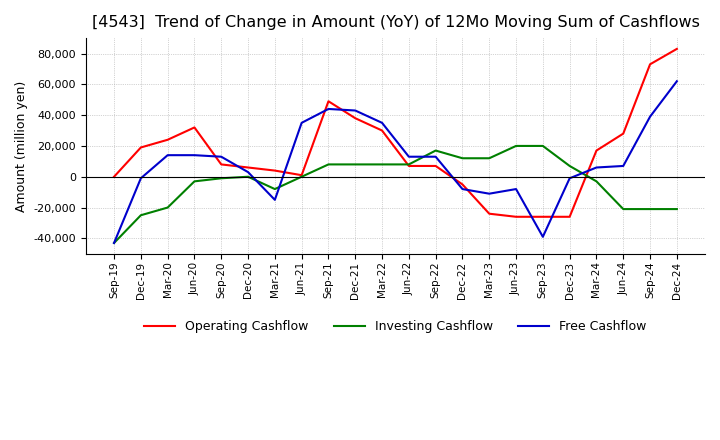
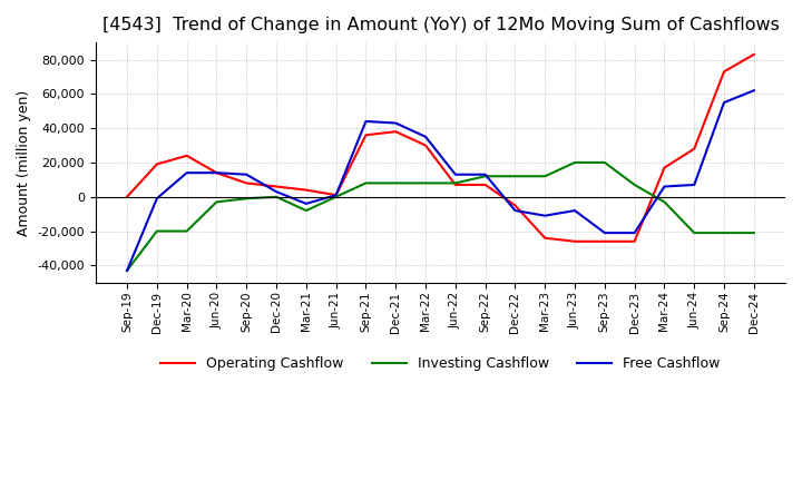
Investing Cashflow/Dec-19: -25,000 -> -20,000
Operating Cashflow/Jun-20: 32,000 -> 14,000
Free Cashflow/Mar-21: -15,000 -> -4,000
Free Cashflow/Jun-21: 35,000 -> 1,000
Operating Cashflow/Sep-21: 49,000 -> 36,000
Investing Cashflow/Sep-22: 17,000 -> 12,000
Free Cashflow/Sep-23: -39,000 -> -21,000
Free Cashflow/Dec-23: -1,000 -> -21,000
Free Cashflow/Sep-24: 39,000 -> 55,000
